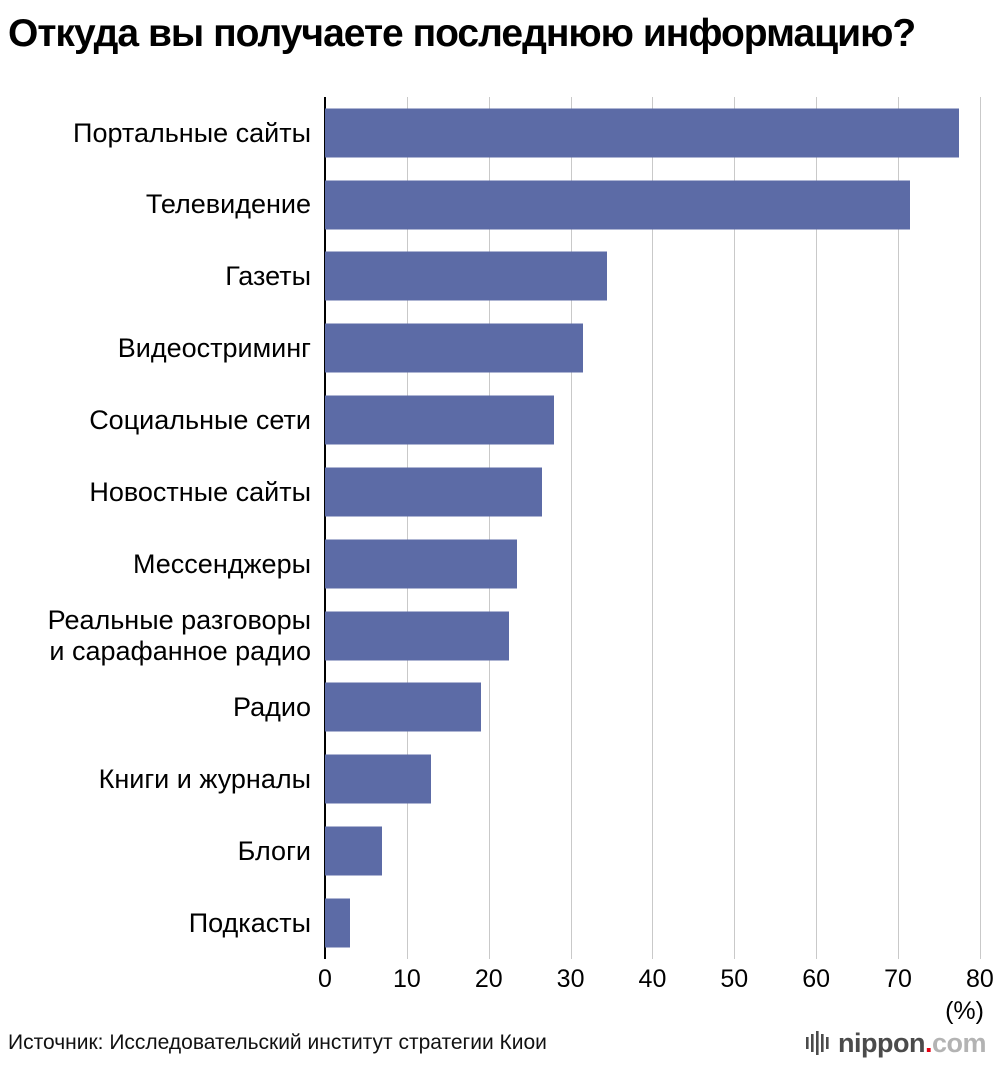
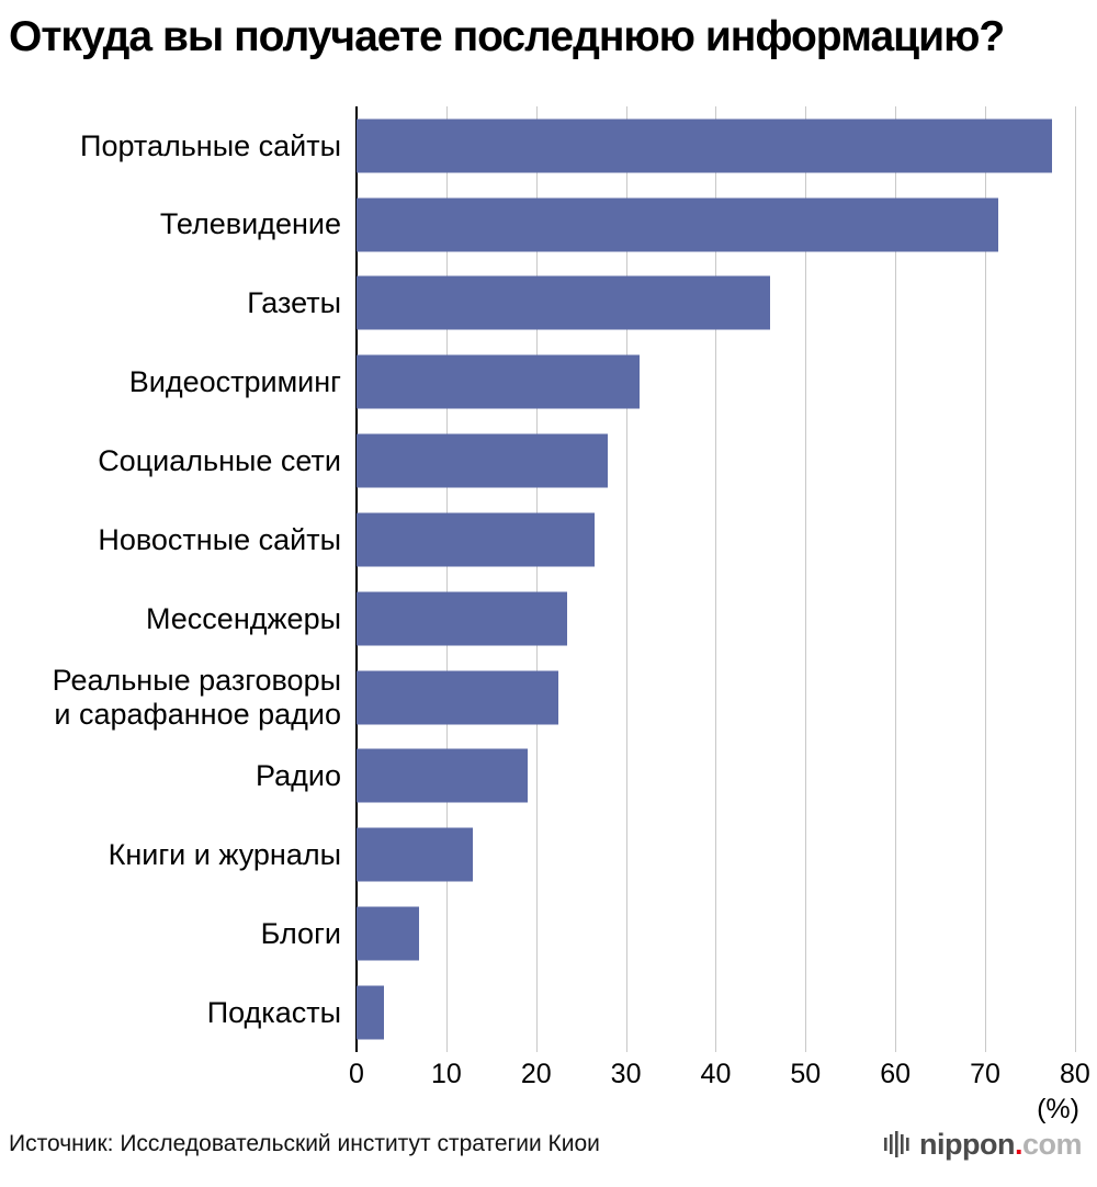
Газеты: 34 -> 46
